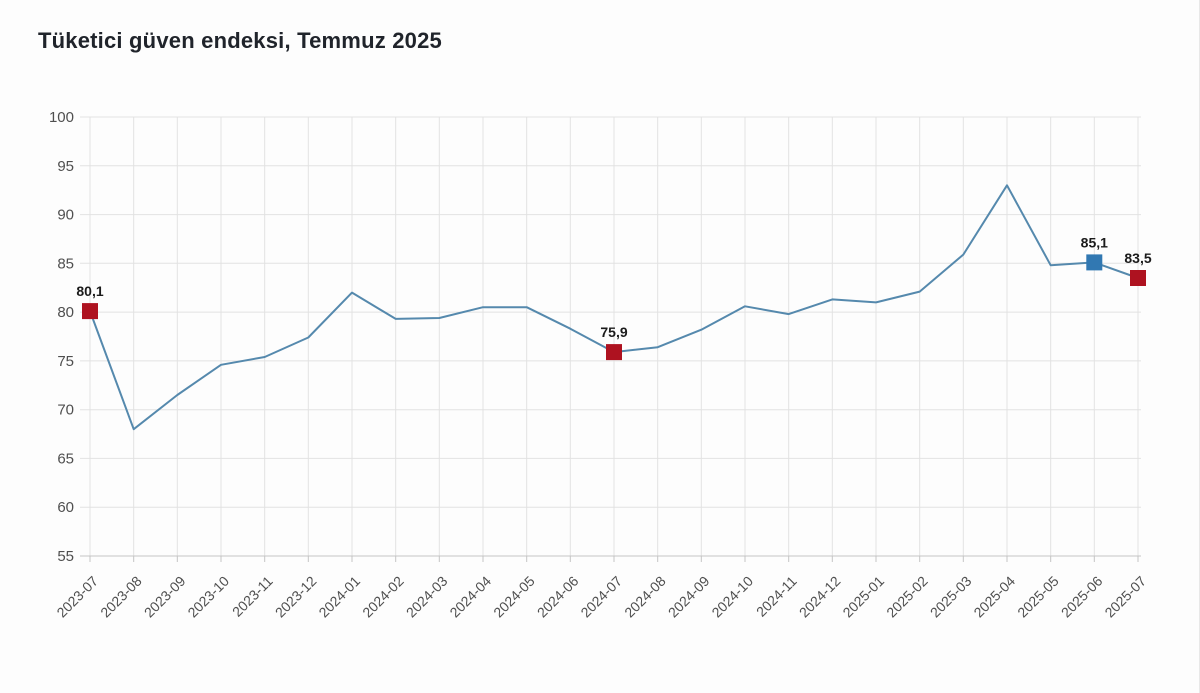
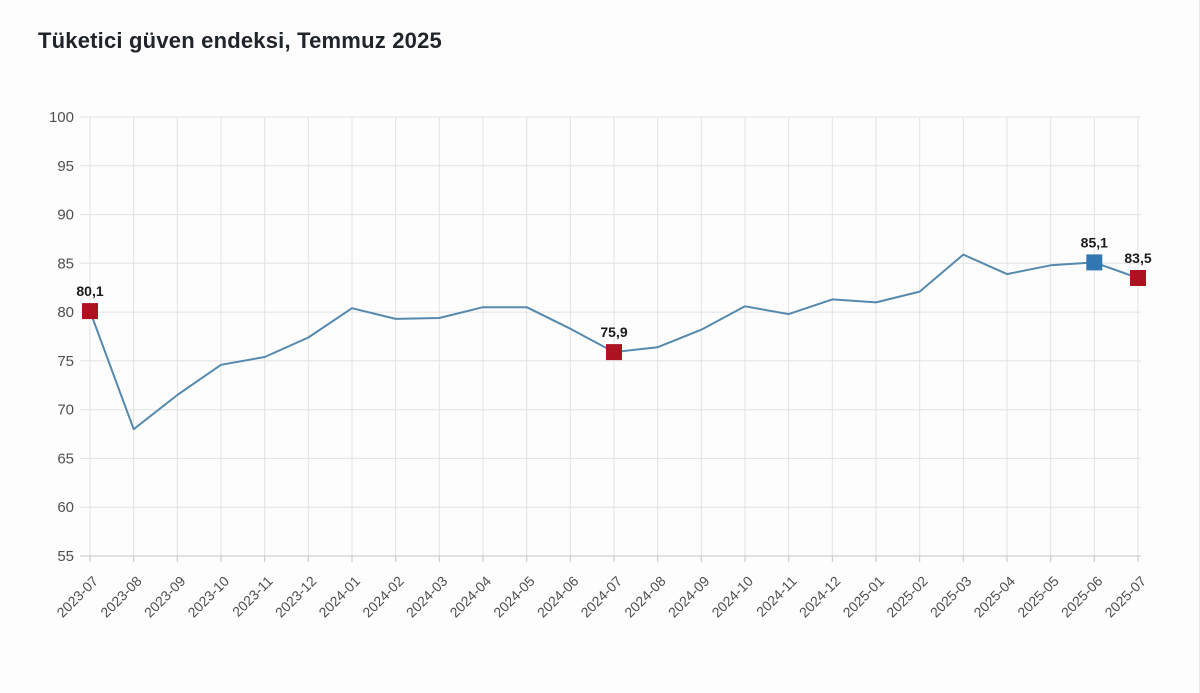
2024-01: 82 -> 80
2025-04: 93 -> 84
